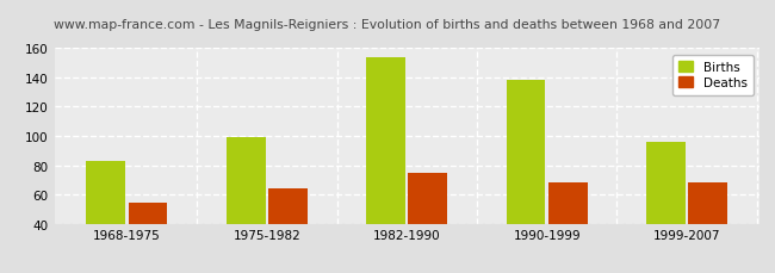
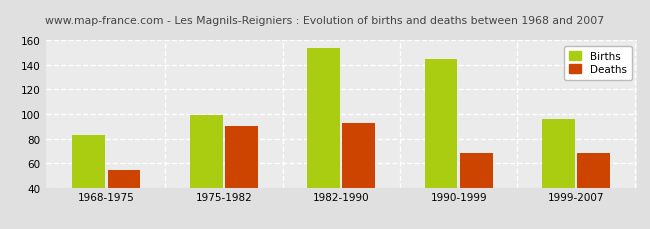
Deaths/1975-1982: 64 -> 90
Deaths/1982-1990: 75 -> 93
Births/1990-1999: 138 -> 145
